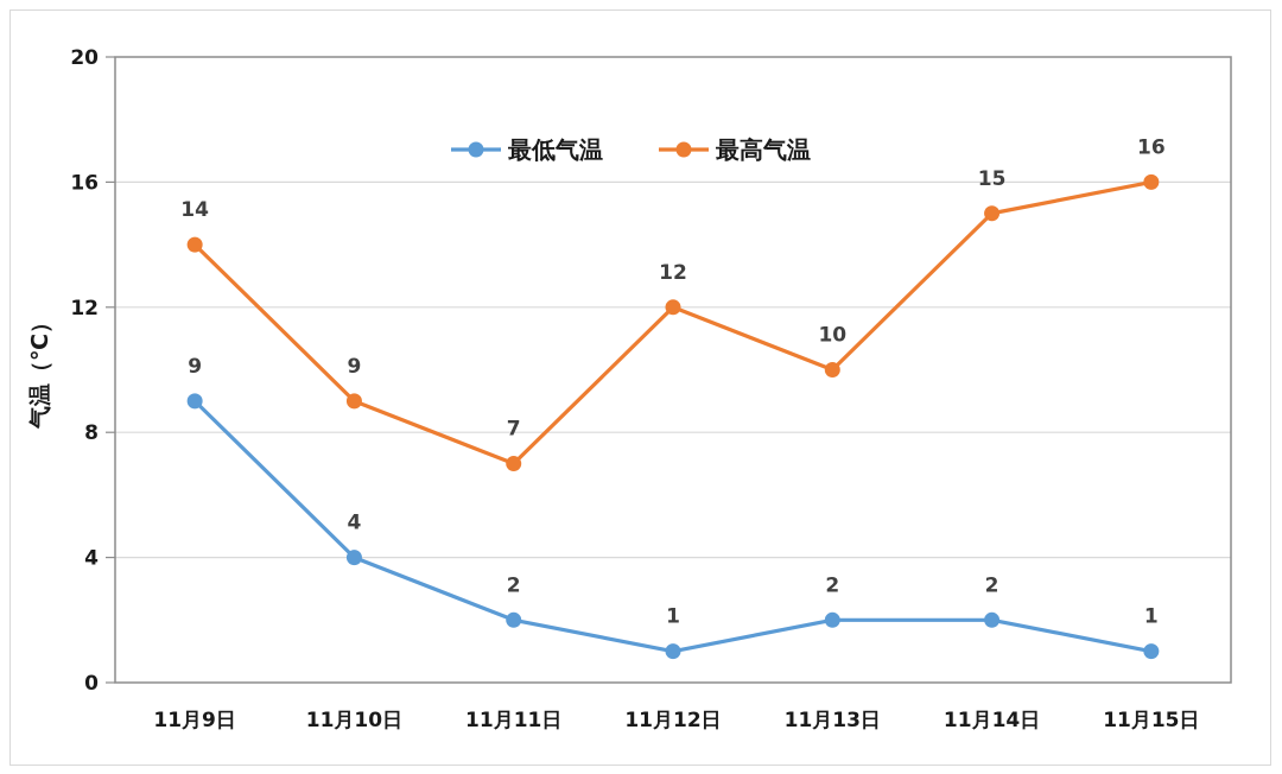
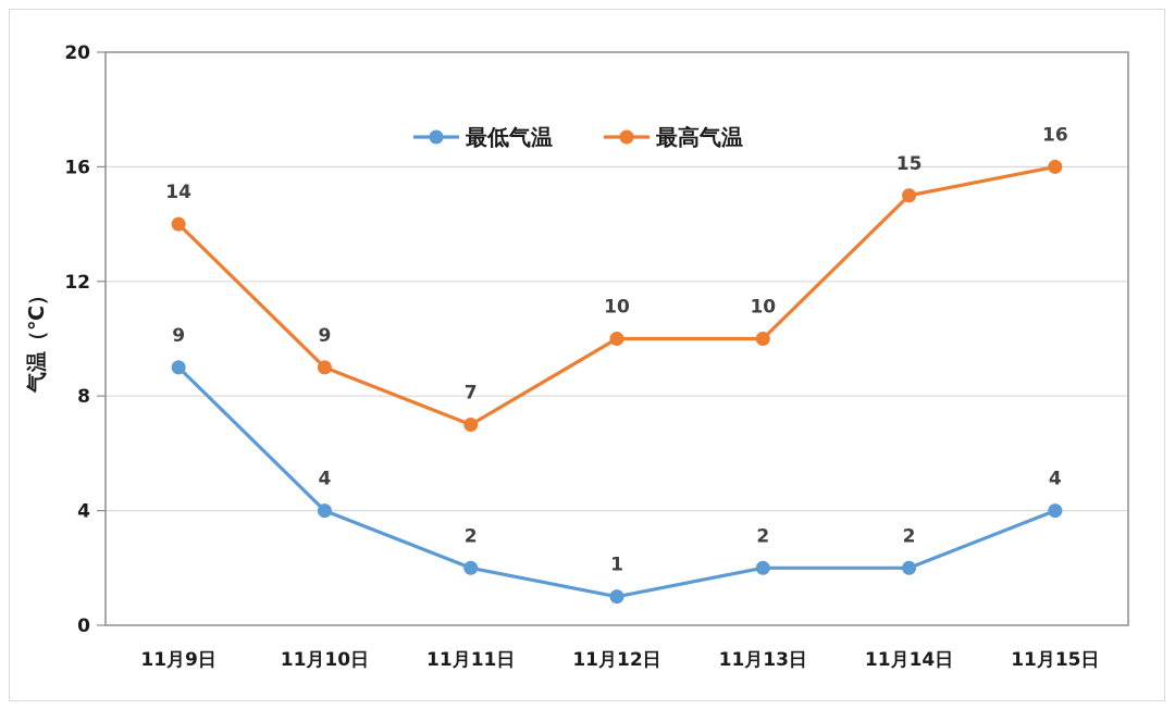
最高气温/11月12日: 12 -> 10
最低气温/11月15日: 1 -> 4
